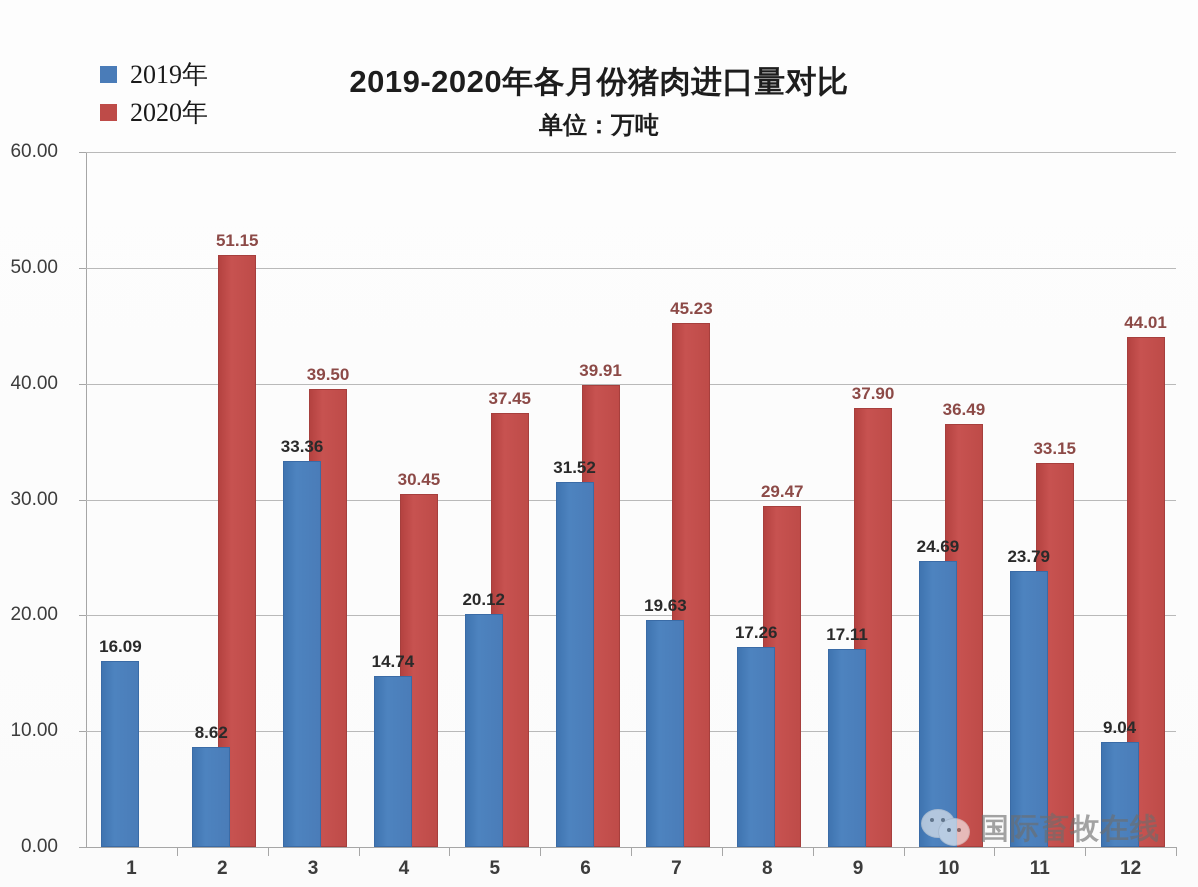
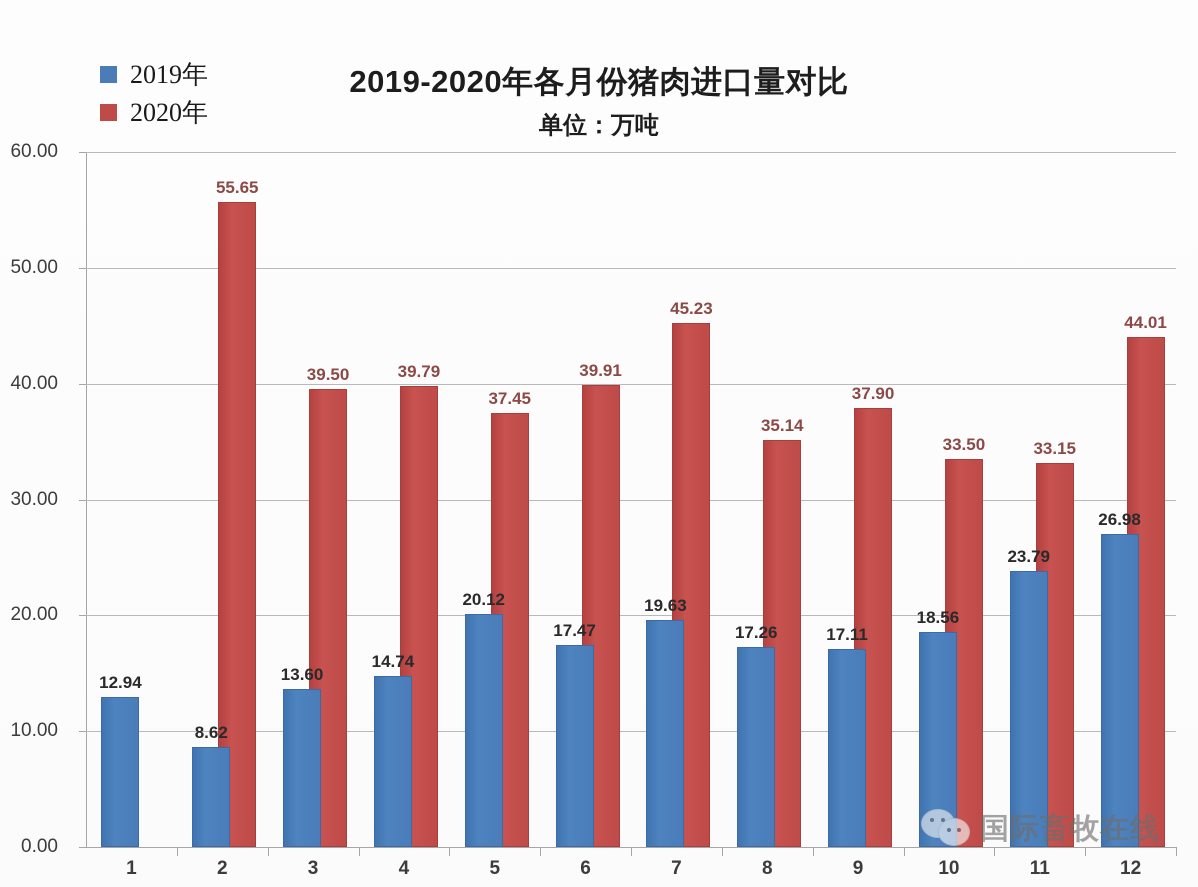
2019年/1: 16.09 -> 12.94
2020年/2: 51.15 -> 55.65
2019年/3: 33.36 -> 13.60
2020年/4: 30.45 -> 39.79
2019年/6: 31.52 -> 17.47
2020年/8: 29.47 -> 35.14
2019年/10: 24.69 -> 18.56
2020年/10: 36.49 -> 33.50
2019年/12: 9.04 -> 26.98
